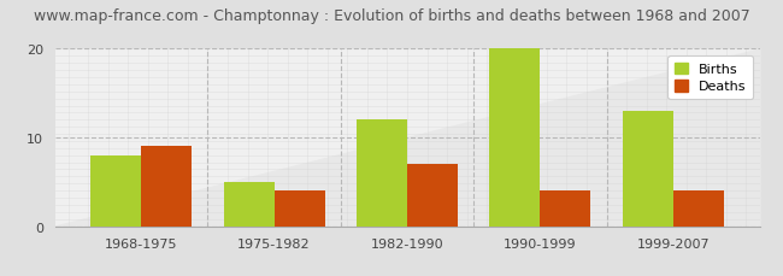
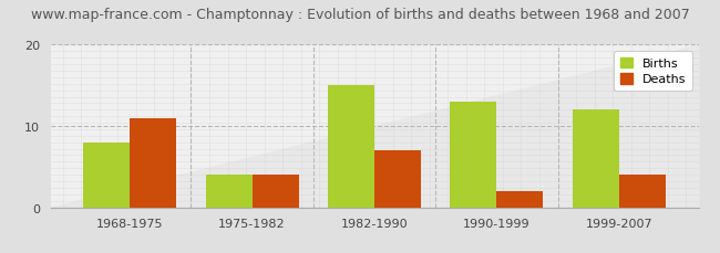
Deaths/1968-1975: 9 -> 11
Births/1975-1982: 5 -> 4
Births/1982-1990: 12 -> 15
Births/1990-1999: 20 -> 13
Deaths/1990-1999: 4 -> 2
Births/1999-2007: 13 -> 12
